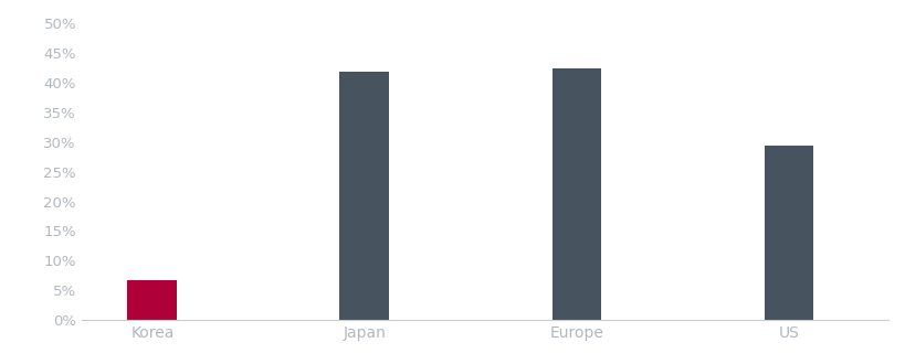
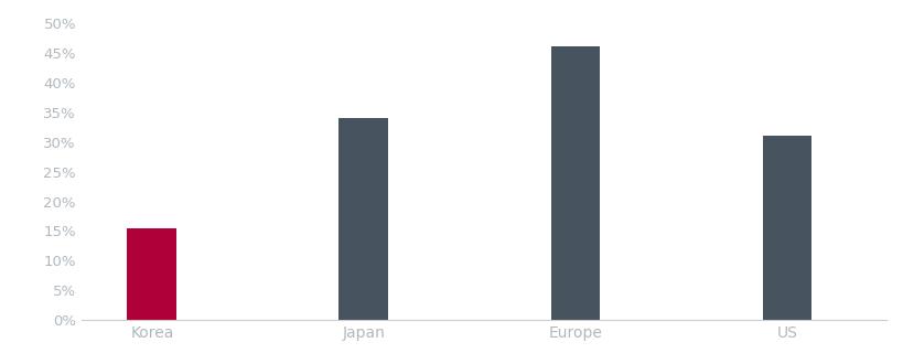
Korea: 6.8% -> 15.5%
Japan: 41.8% -> 34.0%
Europe: 42.4% -> 46.0%
US: 29.4% -> 31.0%
